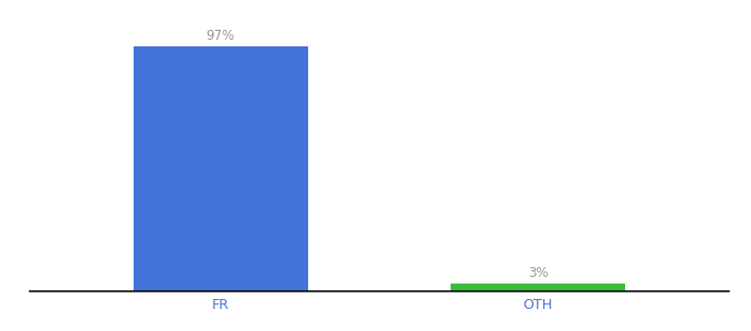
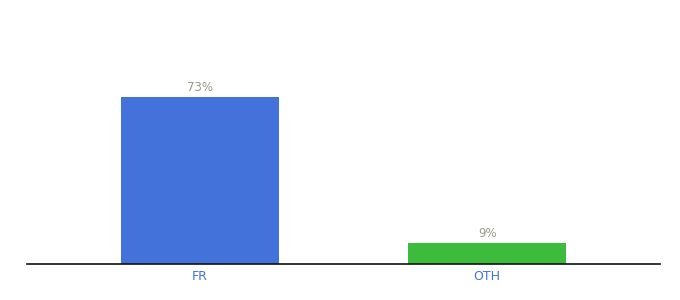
FR: 97% -> 73%
OTH: 3% -> 9%
